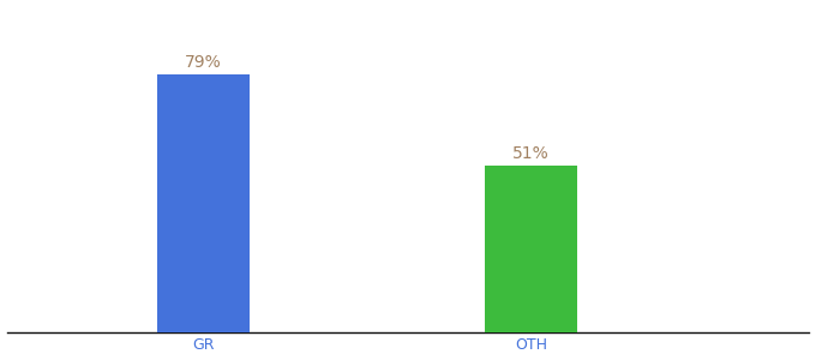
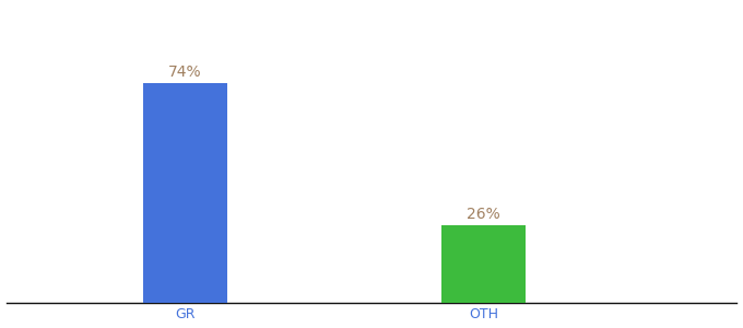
GR: 79% -> 74%
OTH: 51% -> 26%
